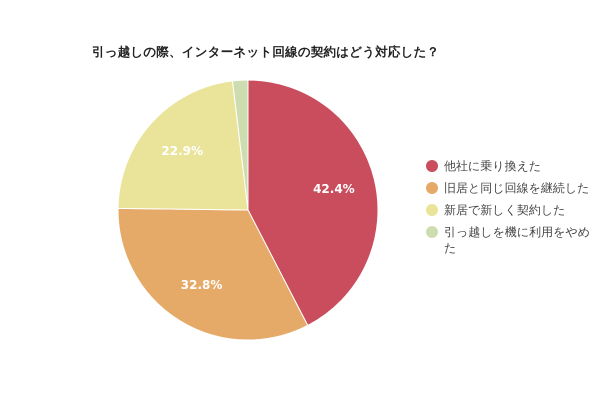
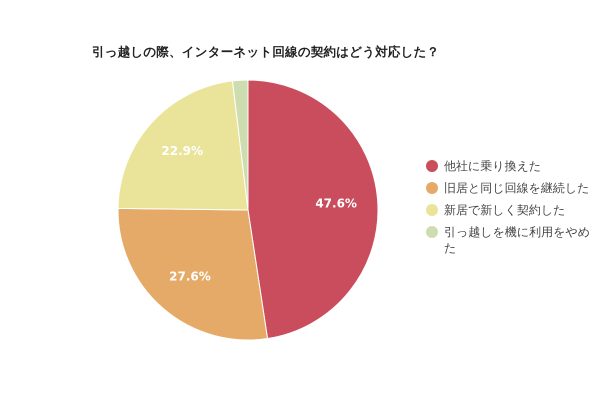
他社に乗り換えた: 42.4% -> 47.6%
旧居と同じ回線を継続した: 32.8% -> 27.6%
